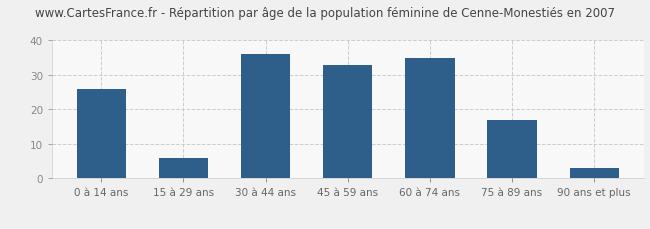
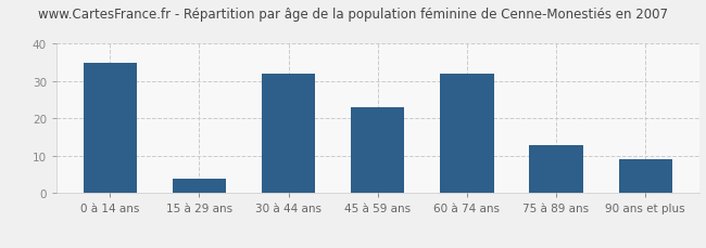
0 à 14 ans: 26 -> 35
15 à 29 ans: 6 -> 4
30 à 44 ans: 36 -> 32
45 à 59 ans: 33 -> 23
60 à 74 ans: 35 -> 32
75 à 89 ans: 17 -> 13
90 ans et plus: 3 -> 9
